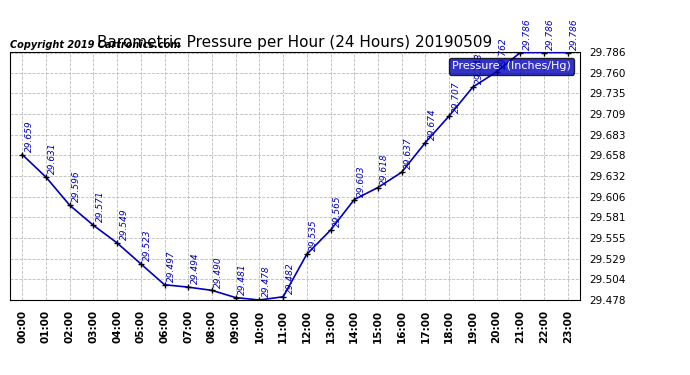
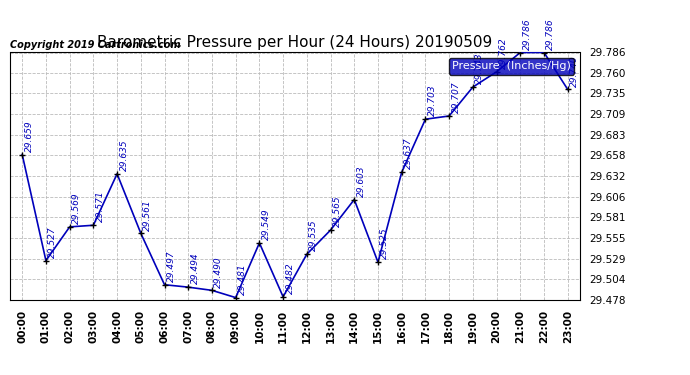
01:00: 29.631 -> 29.527
02:00: 29.596 -> 29.569
04:00: 29.549 -> 29.635
05:00: 29.523 -> 29.561
10:00: 29.478 -> 29.549
15:00: 29.618 -> 29.525
17:00: 29.674 -> 29.703
23:00: 29.786 -> 29.740
